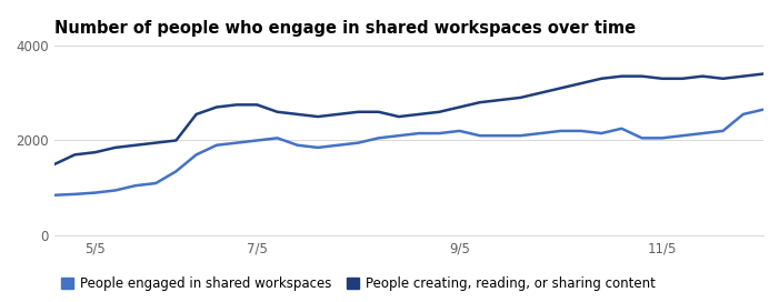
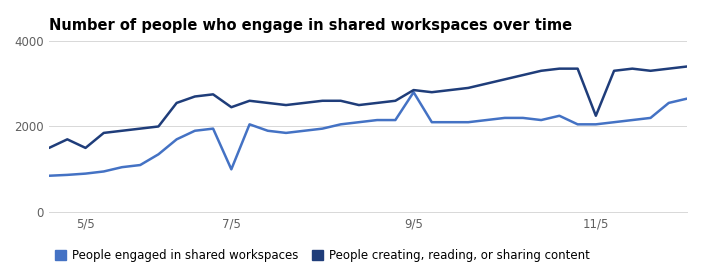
People creating, reading, or sharing content/5/5: 1750 -> 1500
People engaged in shared workspaces/7/5: 2000 -> 1000
People creating, reading, or sharing content/7/5: 2750 -> 2450
People engaged in shared workspaces/9/5: 2200 -> 2800
People creating, reading, or sharing content/9/5: 2700 -> 2850
People creating, reading, or sharing content/11/5: 3300 -> 2250
